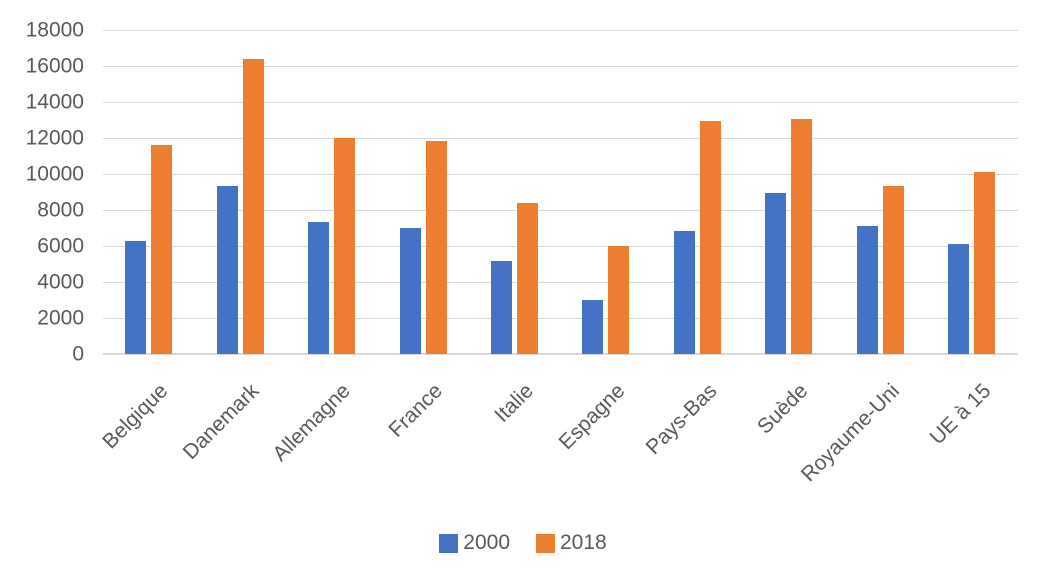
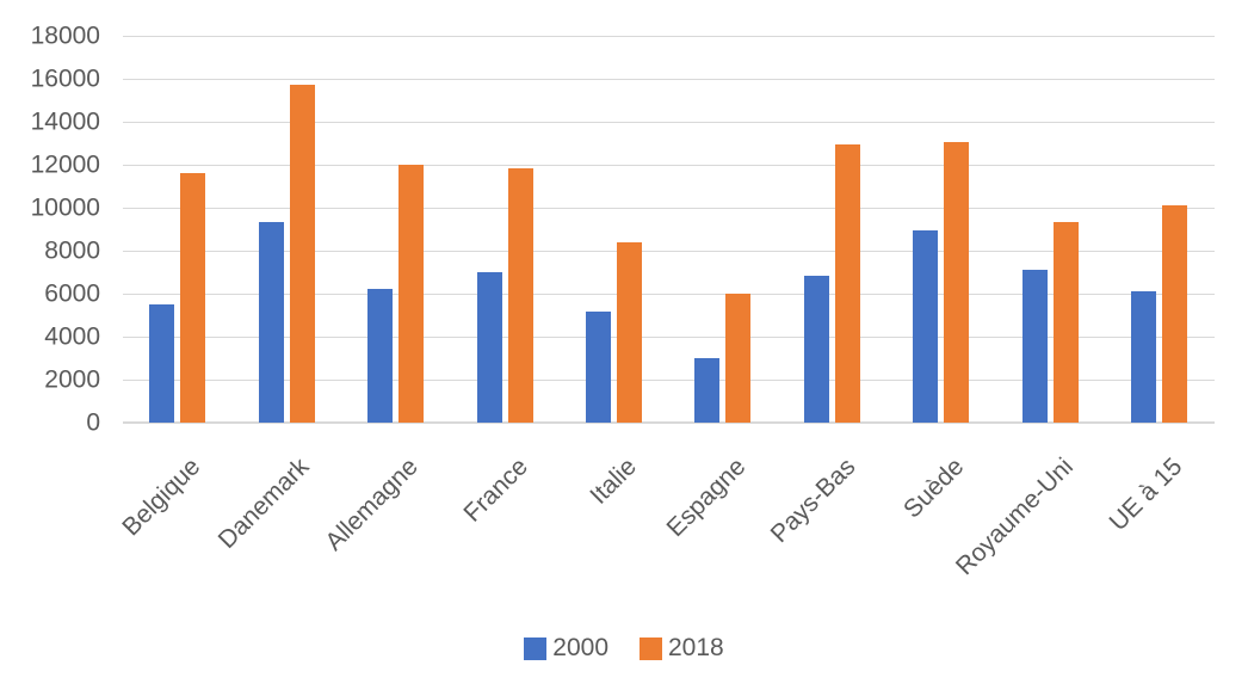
2000/Belgique: 6200 -> 5500
2018/Danemark: 16400 -> 15700
2000/Allemagne: 7400 -> 6200
